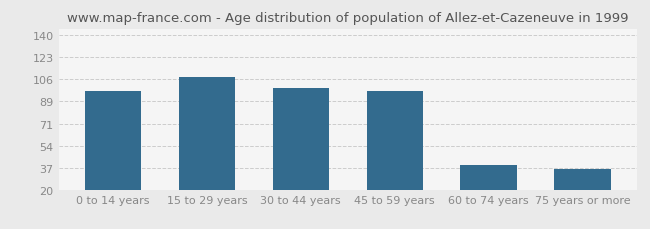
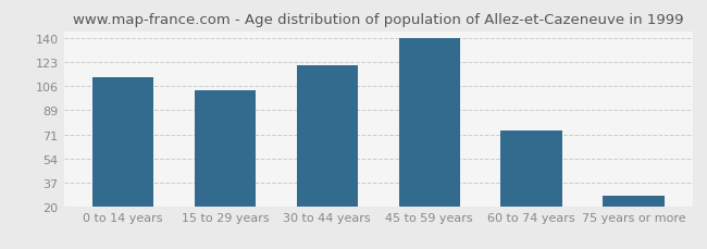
0 to 14 years: 97 -> 112
15 to 29 years: 108 -> 103
30 to 44 years: 99 -> 121
45 to 59 years: 97 -> 140
60 to 74 years: 39 -> 74
75 years or more: 36 -> 28
